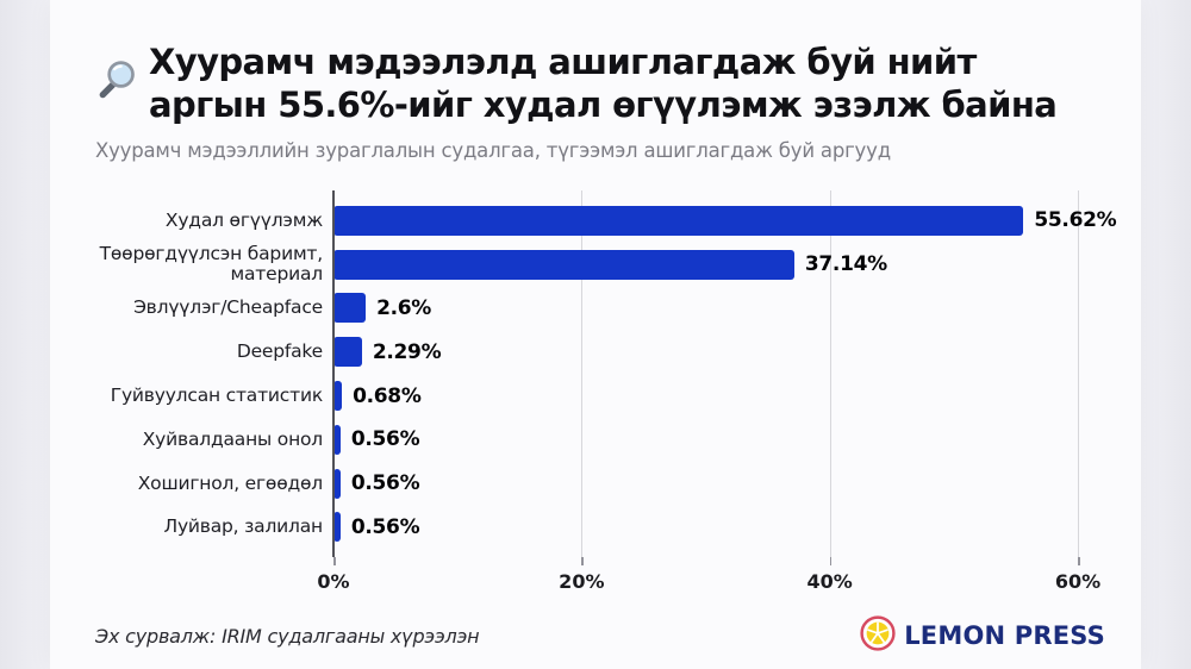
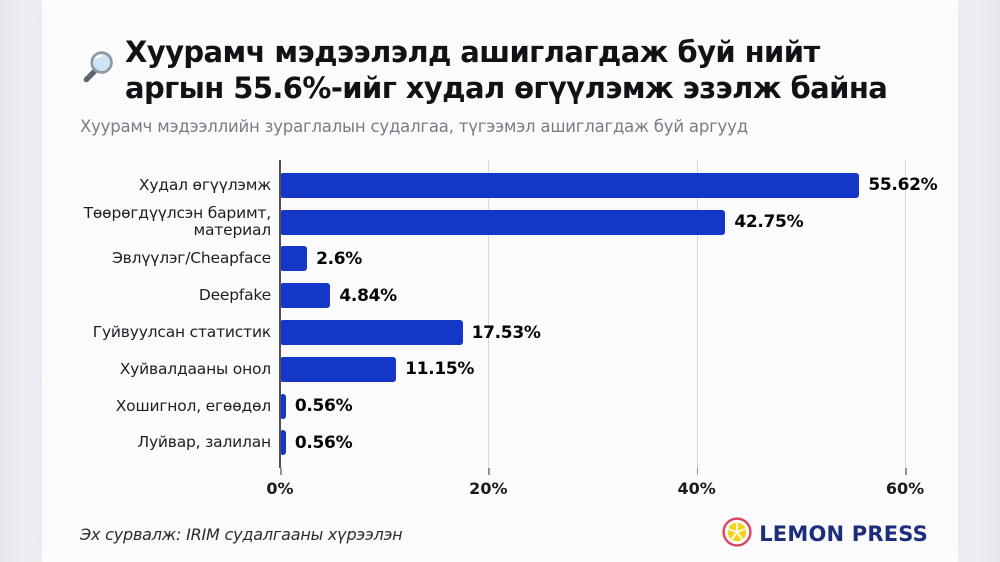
Төөрөгдүүлсэн баримт, материал: 37.14% -> 42.75%
Deepfake: 2.29% -> 4.84%
Гуйвуулсан статистик: 0.68% -> 17.53%
Хуйвалдааны онол: 0.56% -> 11.15%
